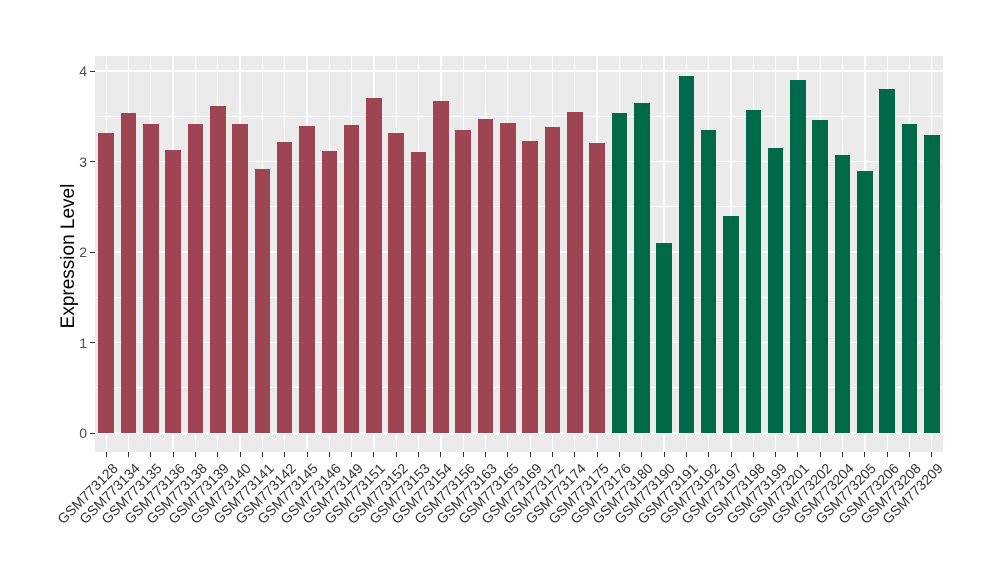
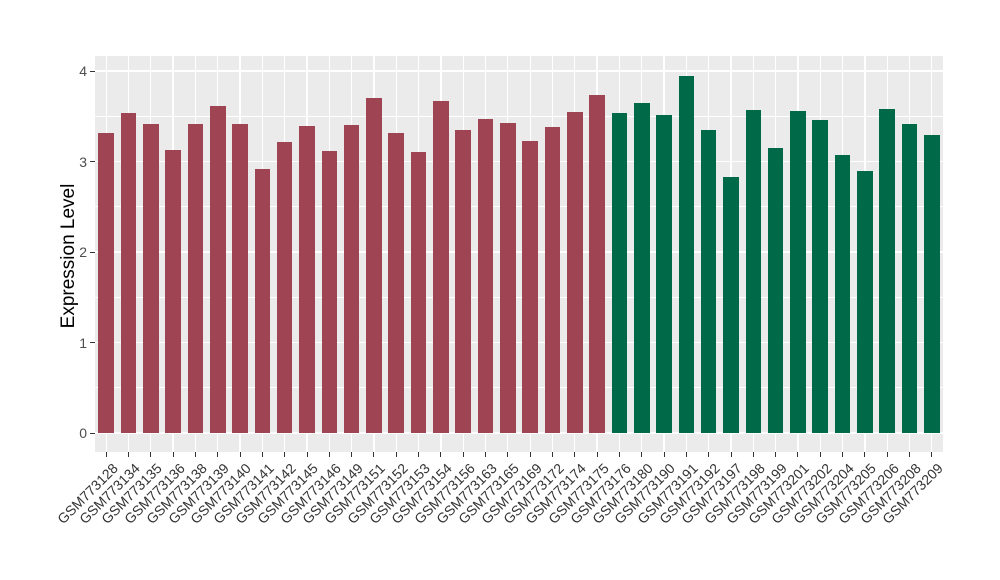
GSM773175: 3.2 -> 3.7
GSM773190: 2.1 -> 3.5
GSM773197: 2.4 -> 2.8
GSM773201: 3.9 -> 3.6
GSM773206: 3.8 -> 3.6
